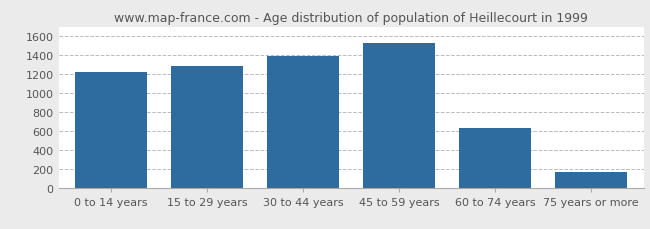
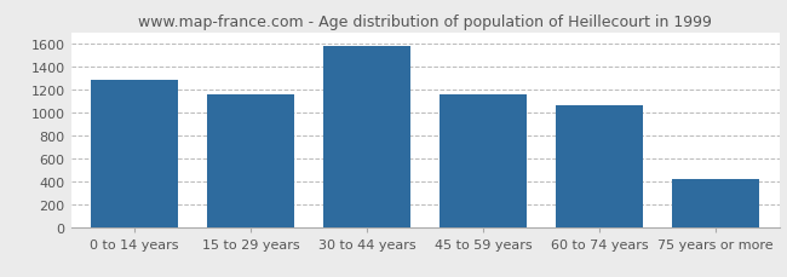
0 to 14 years: 1220 -> 1280
15 to 29 years: 1280 -> 1160
30 to 44 years: 1380 -> 1580
45 to 59 years: 1520 -> 1160
60 to 74 years: 620 -> 1060
75 years or more: 160 -> 420
